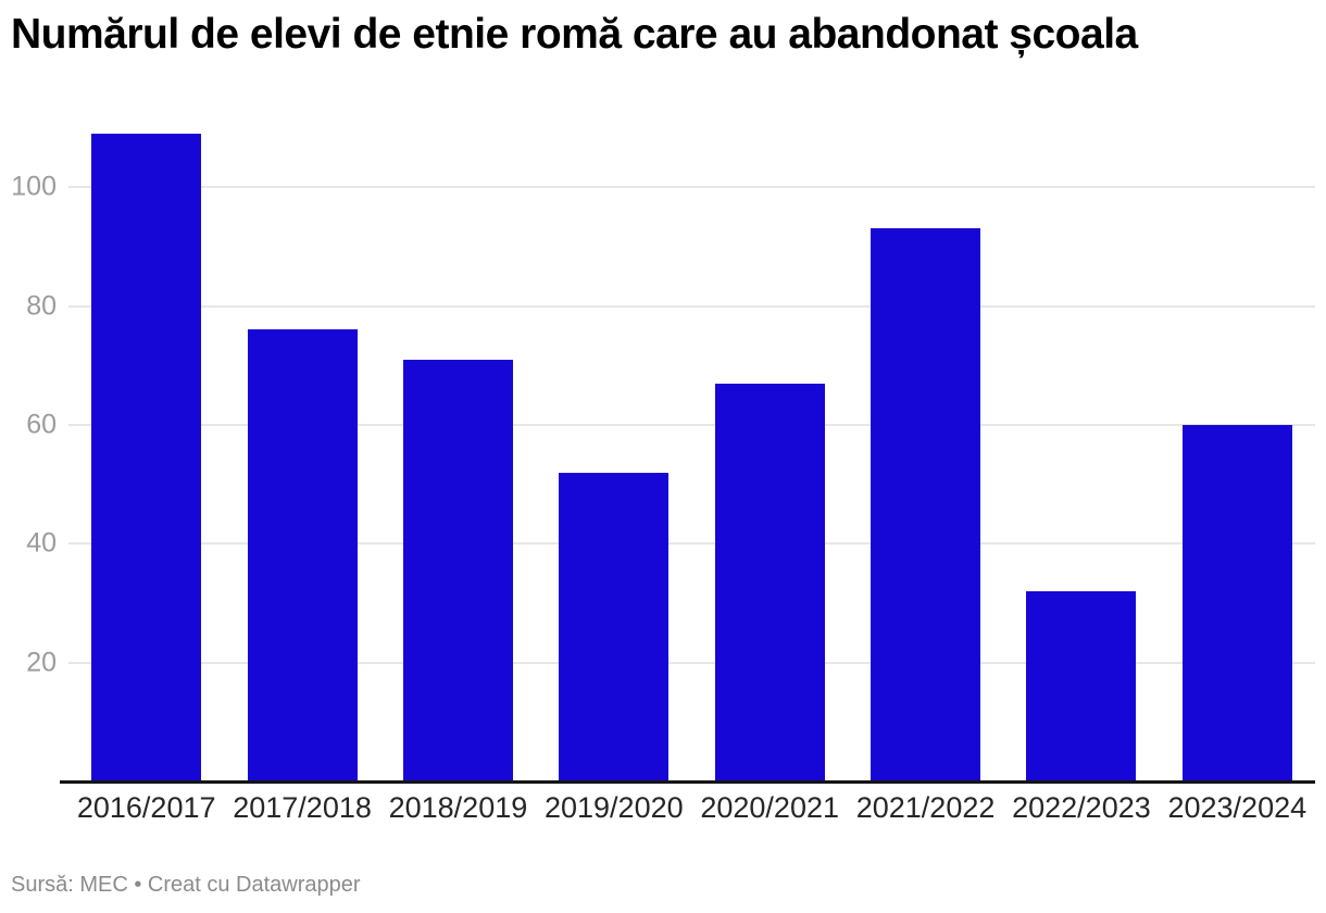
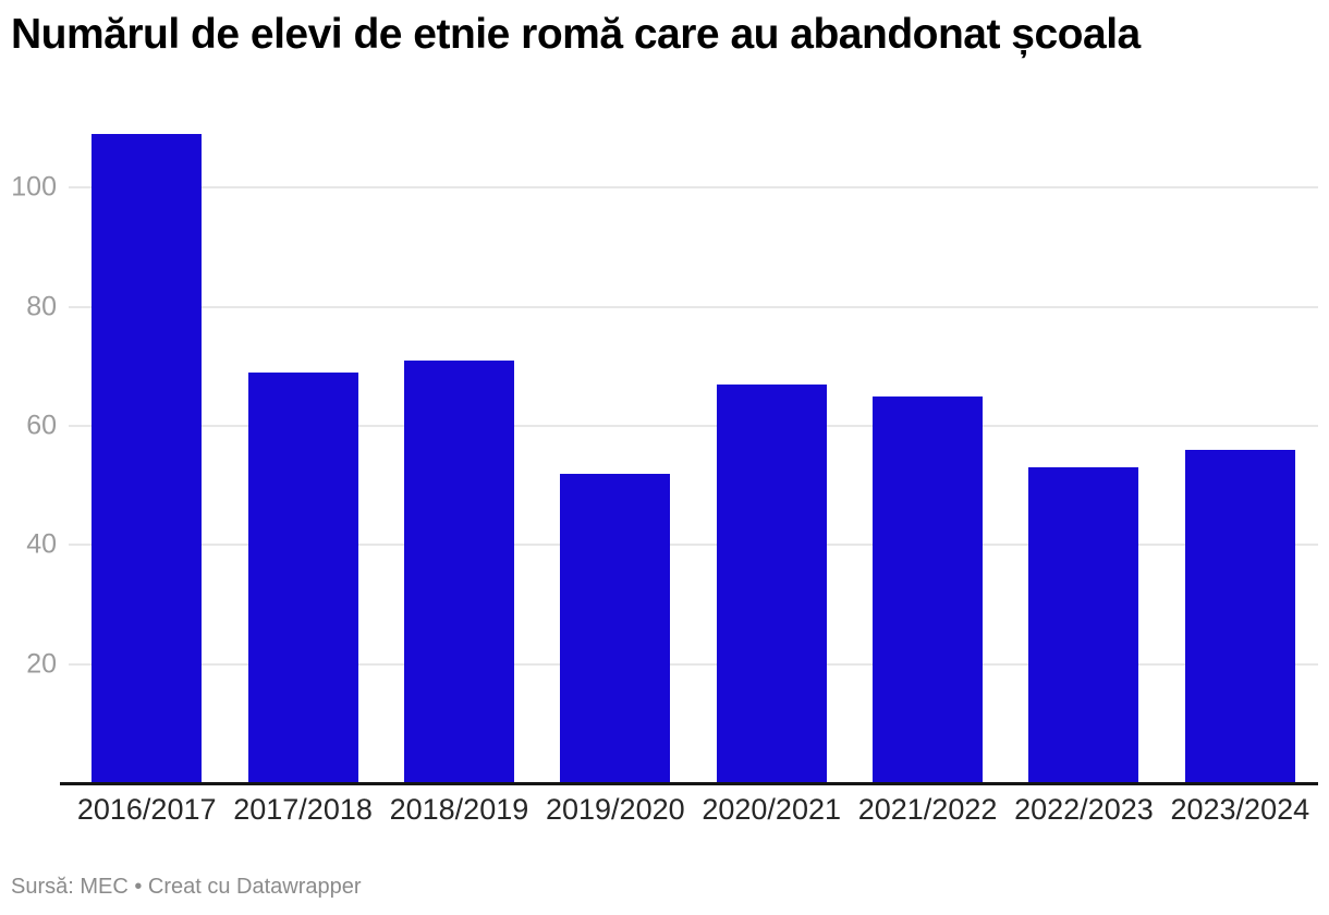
2017/2018: 76 -> 69
2021/2022: 93 -> 65
2022/2023: 32 -> 53
2023/2024: 60 -> 56
